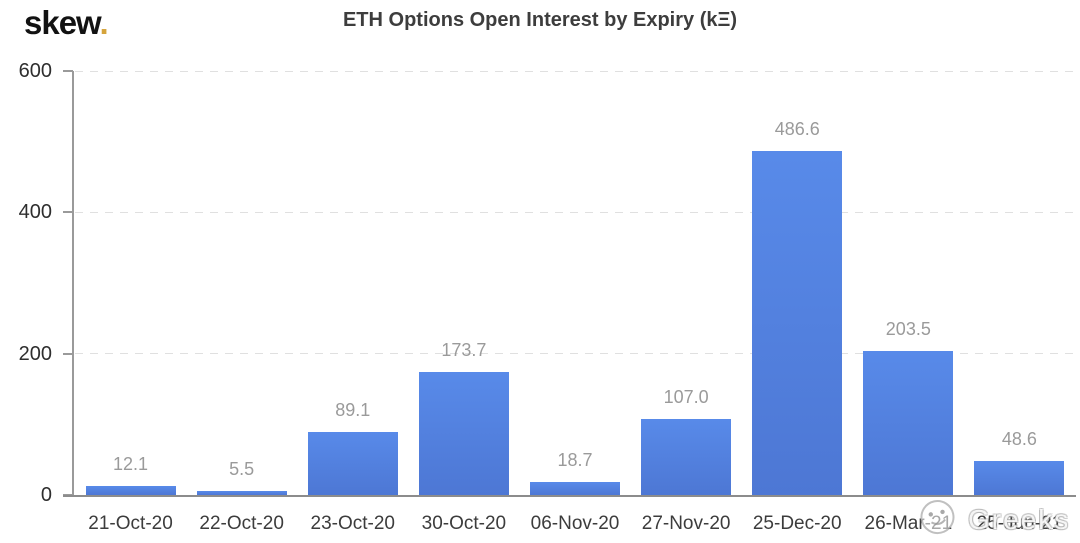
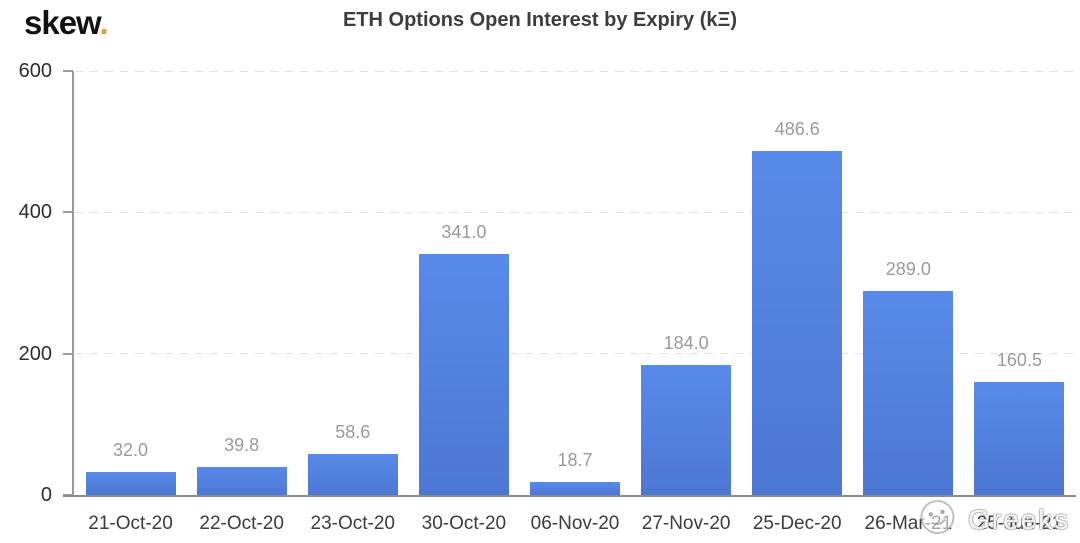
21-Oct-20: 12.1 -> 32.0
22-Oct-20: 5.5 -> 39.8
23-Oct-20: 89.1 -> 58.6
30-Oct-20: 173.7 -> 341.0
27-Nov-20: 107.0 -> 184.0
26-Mar-21: 203.5 -> 289.0
25-Jun-21: 48.6 -> 160.5
